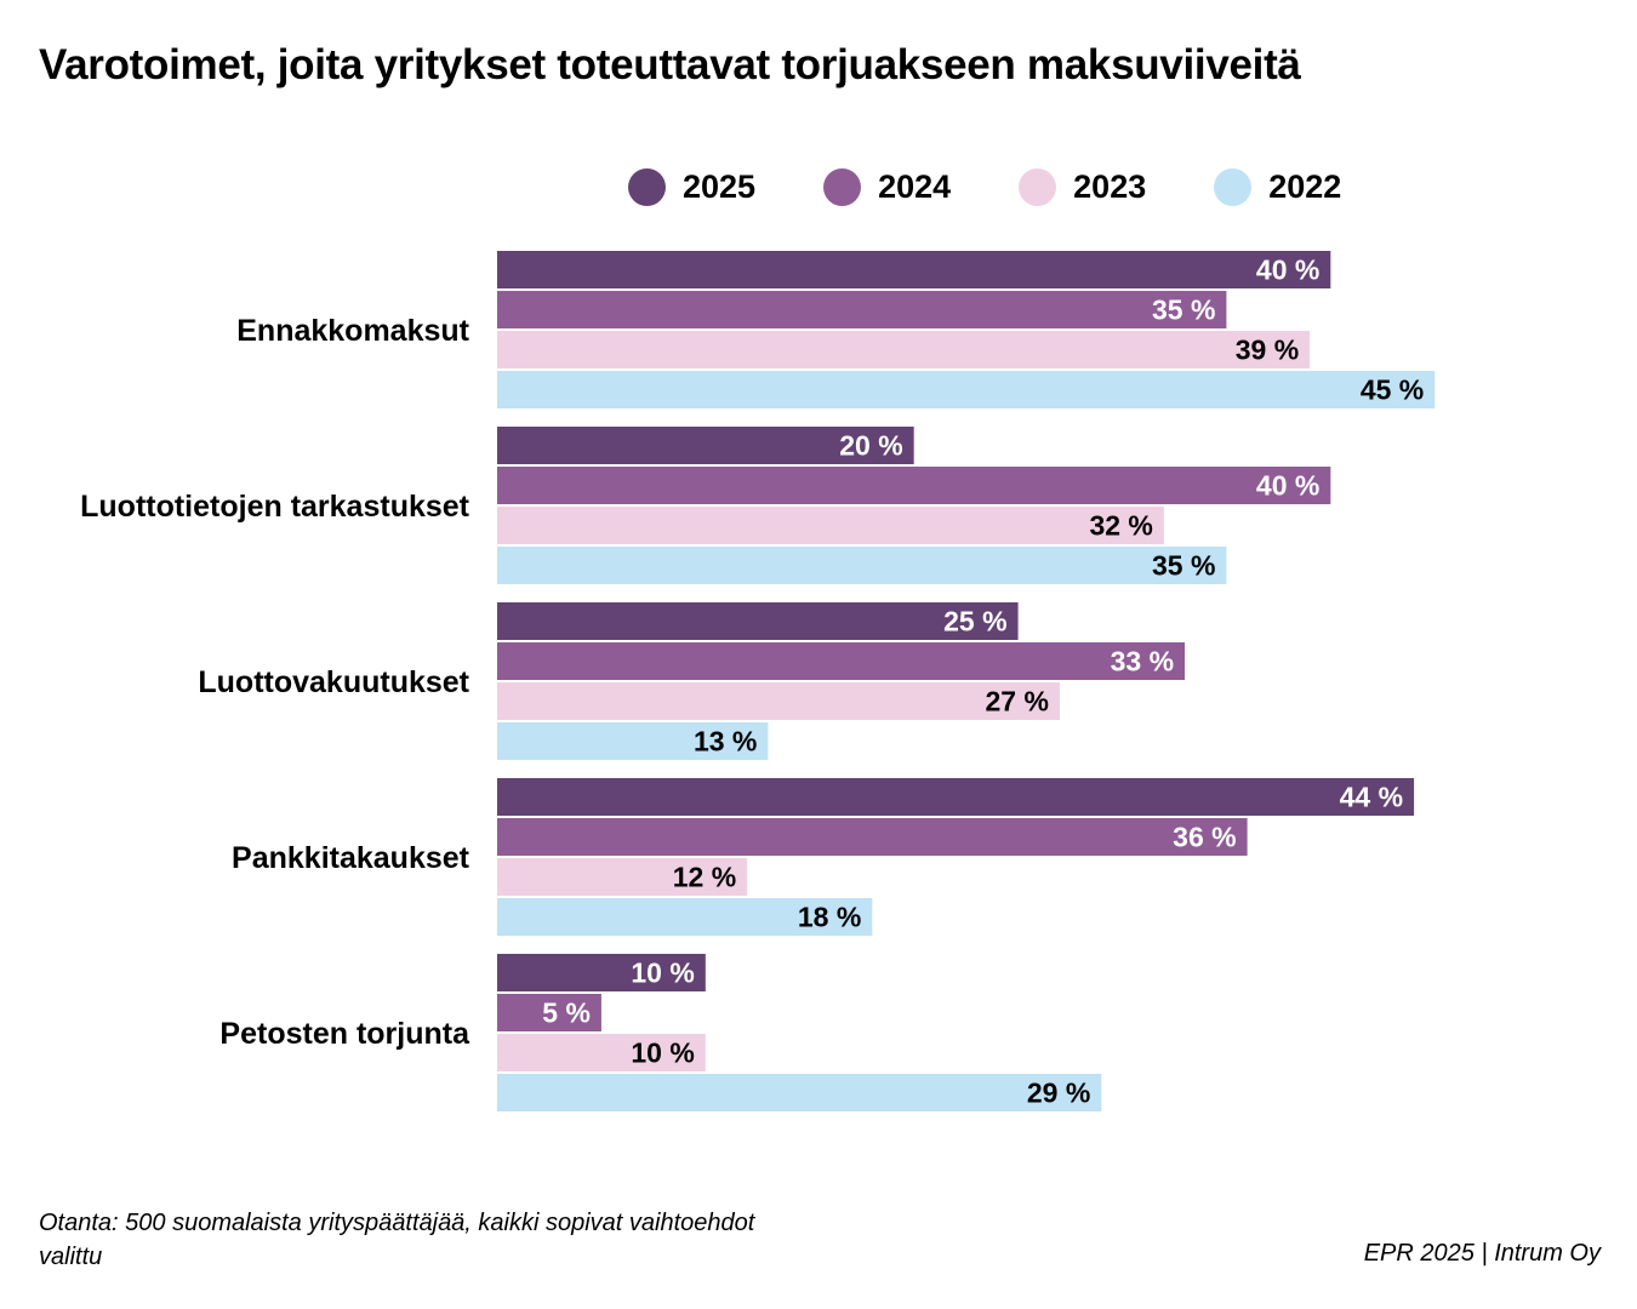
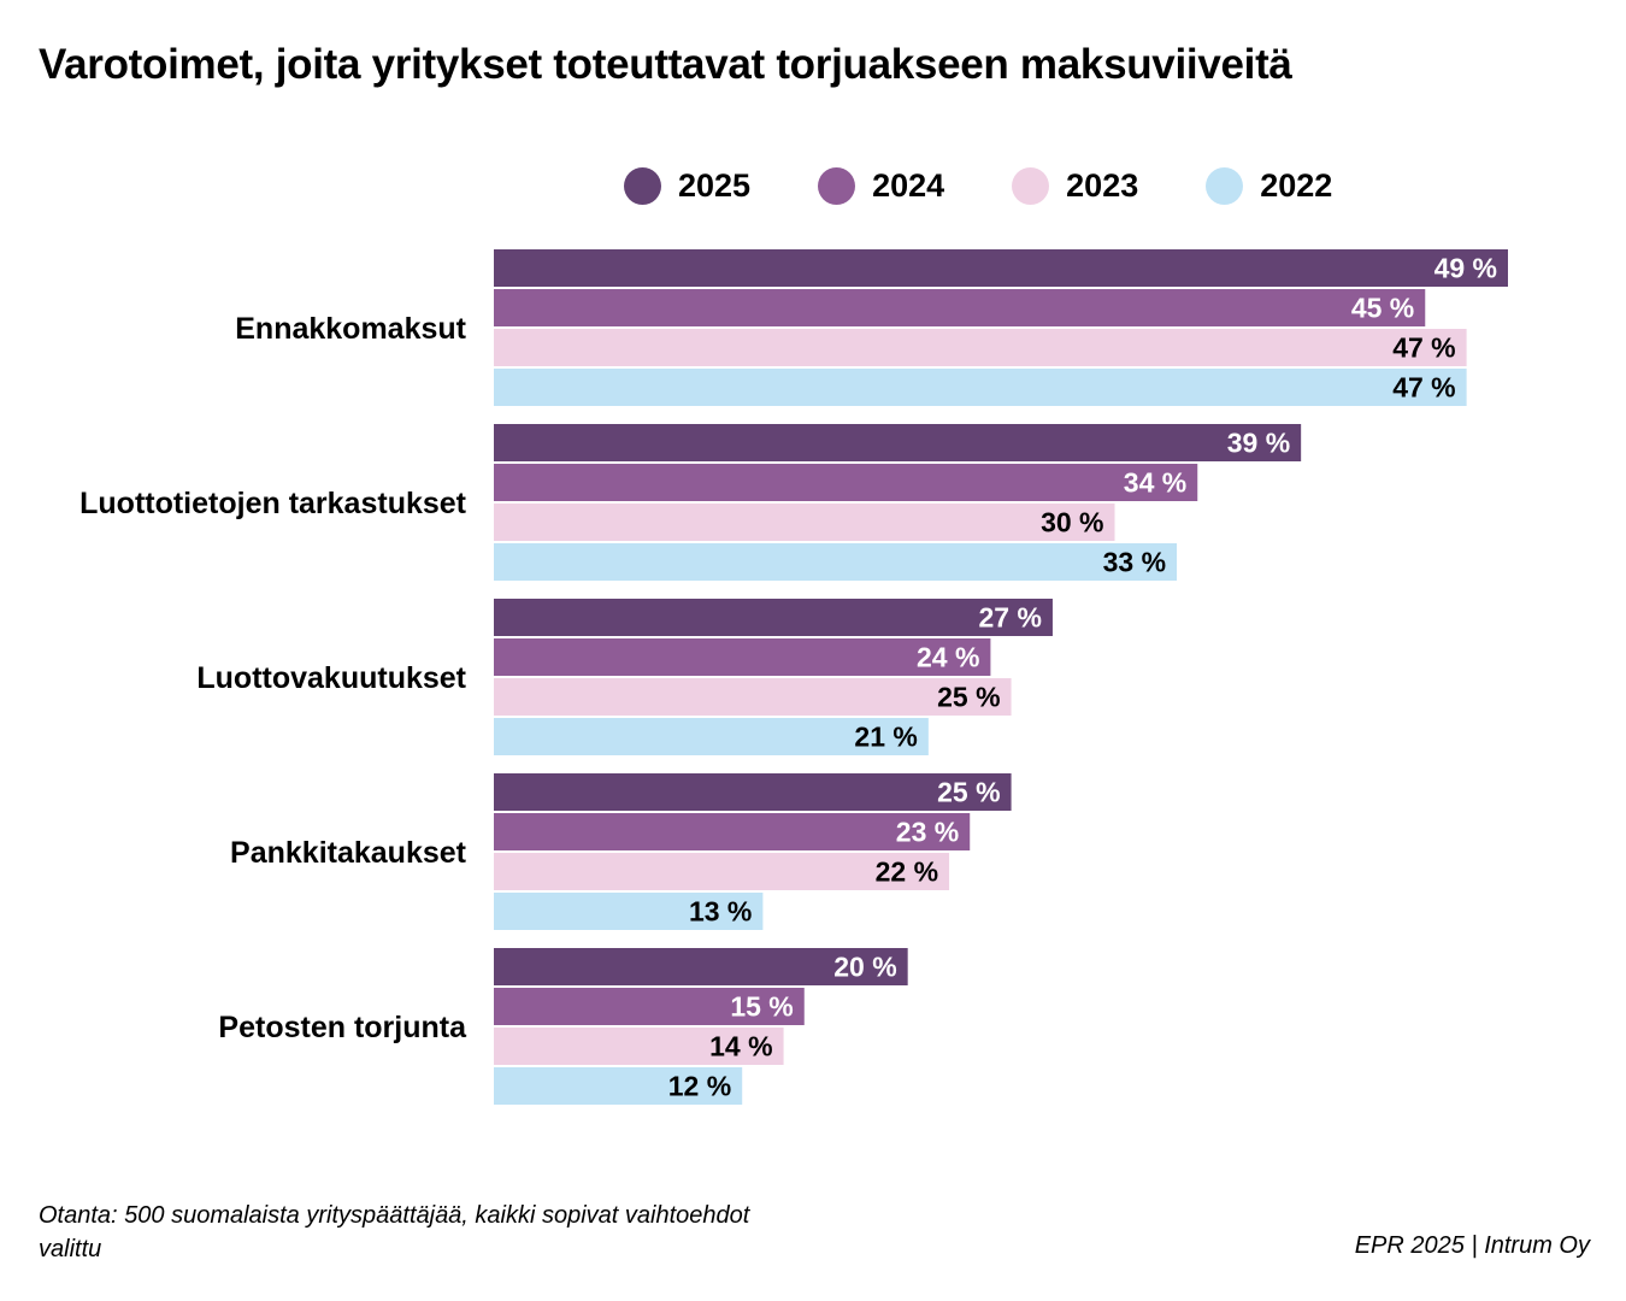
2025/Ennakkomaksut: 40 -> 49
2024/Ennakkomaksut: 35 -> 45
2023/Ennakkomaksut: 39 -> 47
2022/Ennakkomaksut: 45 -> 47
2025/Luottotietojen tarkastukset: 20 -> 39
2024/Luottotietojen tarkastukset: 40 -> 34
2023/Luottotietojen tarkastukset: 32 -> 30
2022/Luottotietojen tarkastukset: 35 -> 33
2025/Luottovakuutukset: 25 -> 27
2024/Luottovakuutukset: 33 -> 24
2023/Luottovakuutukset: 27 -> 25
2022/Luottovakuutukset: 13 -> 21
2025/Pankkitakaukset: 44 -> 25
2024/Pankkitakaukset: 36 -> 23
2023/Pankkitakaukset: 12 -> 22
2022/Pankkitakaukset: 18 -> 13
2025/Petosten torjunta: 10 -> 20
2024/Petosten torjunta: 5 -> 15
2023/Petosten torjunta: 10 -> 14
2022/Petosten torjunta: 29 -> 12
